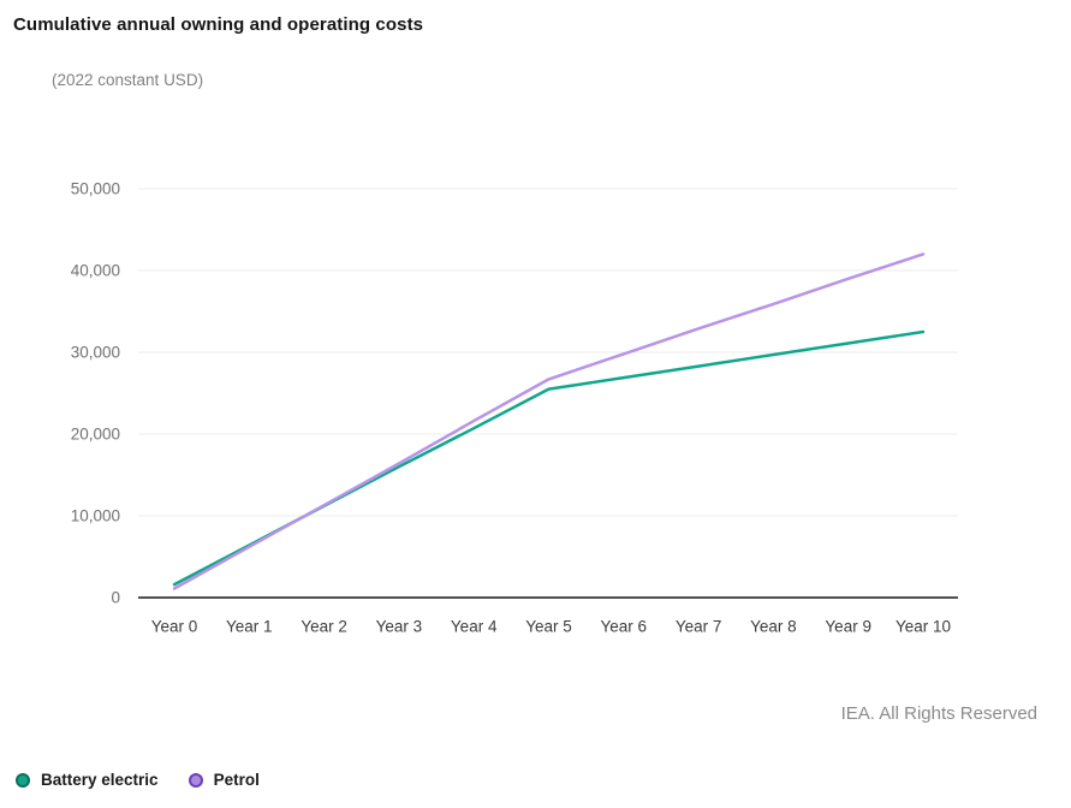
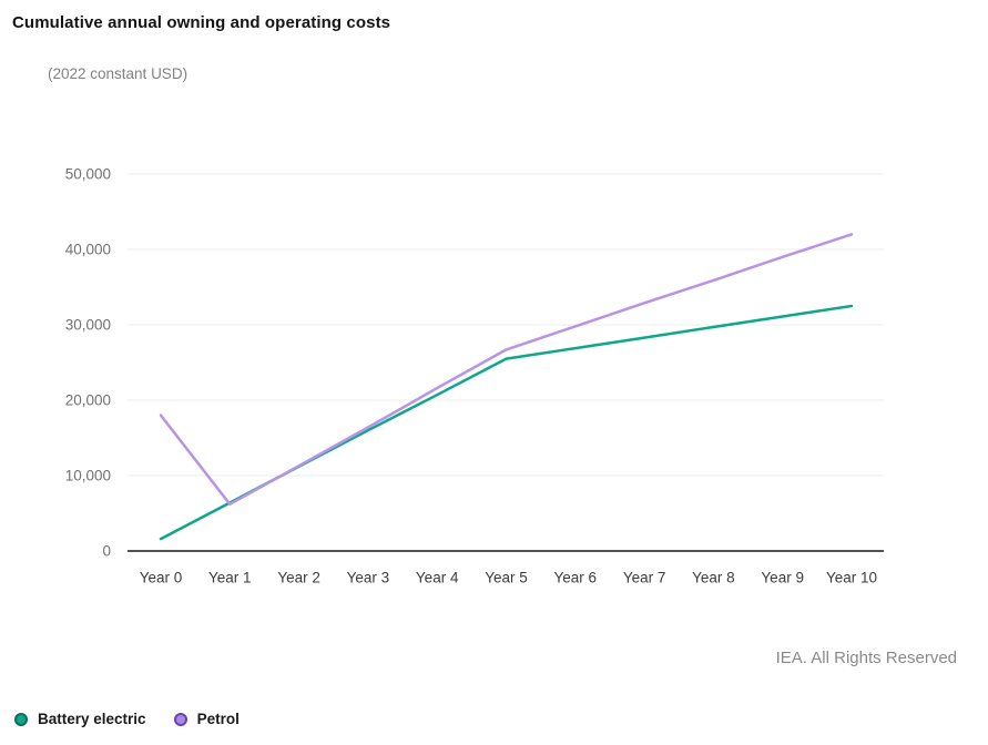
Petrol/Year 0: 1000 -> 18000
